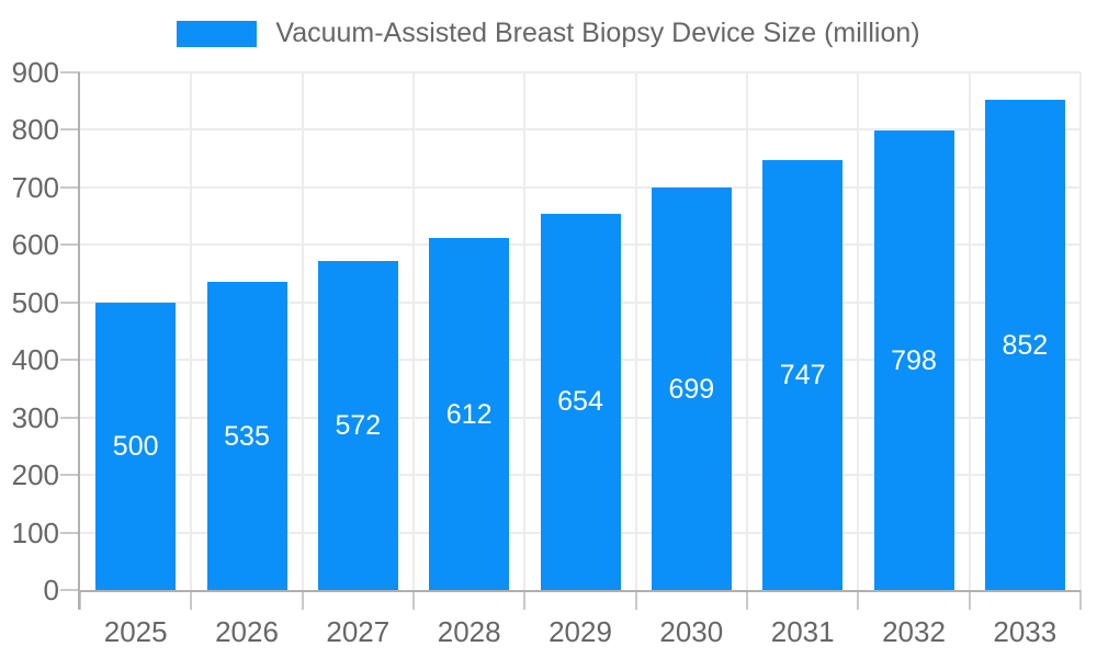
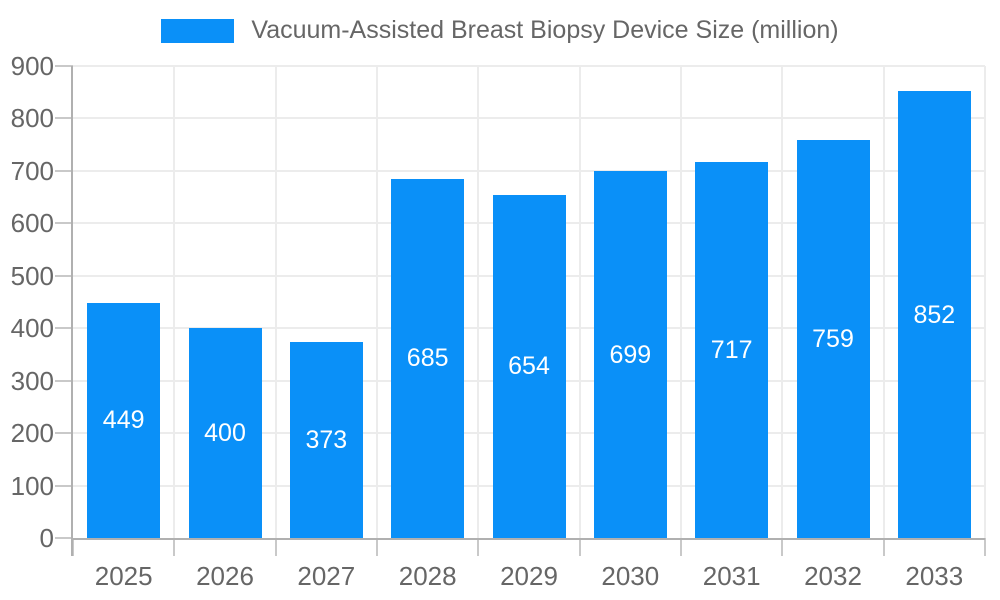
2025: 500 -> 449
2026: 535 -> 400
2027: 572 -> 373
2028: 612 -> 685
2031: 747 -> 717
2032: 798 -> 759
